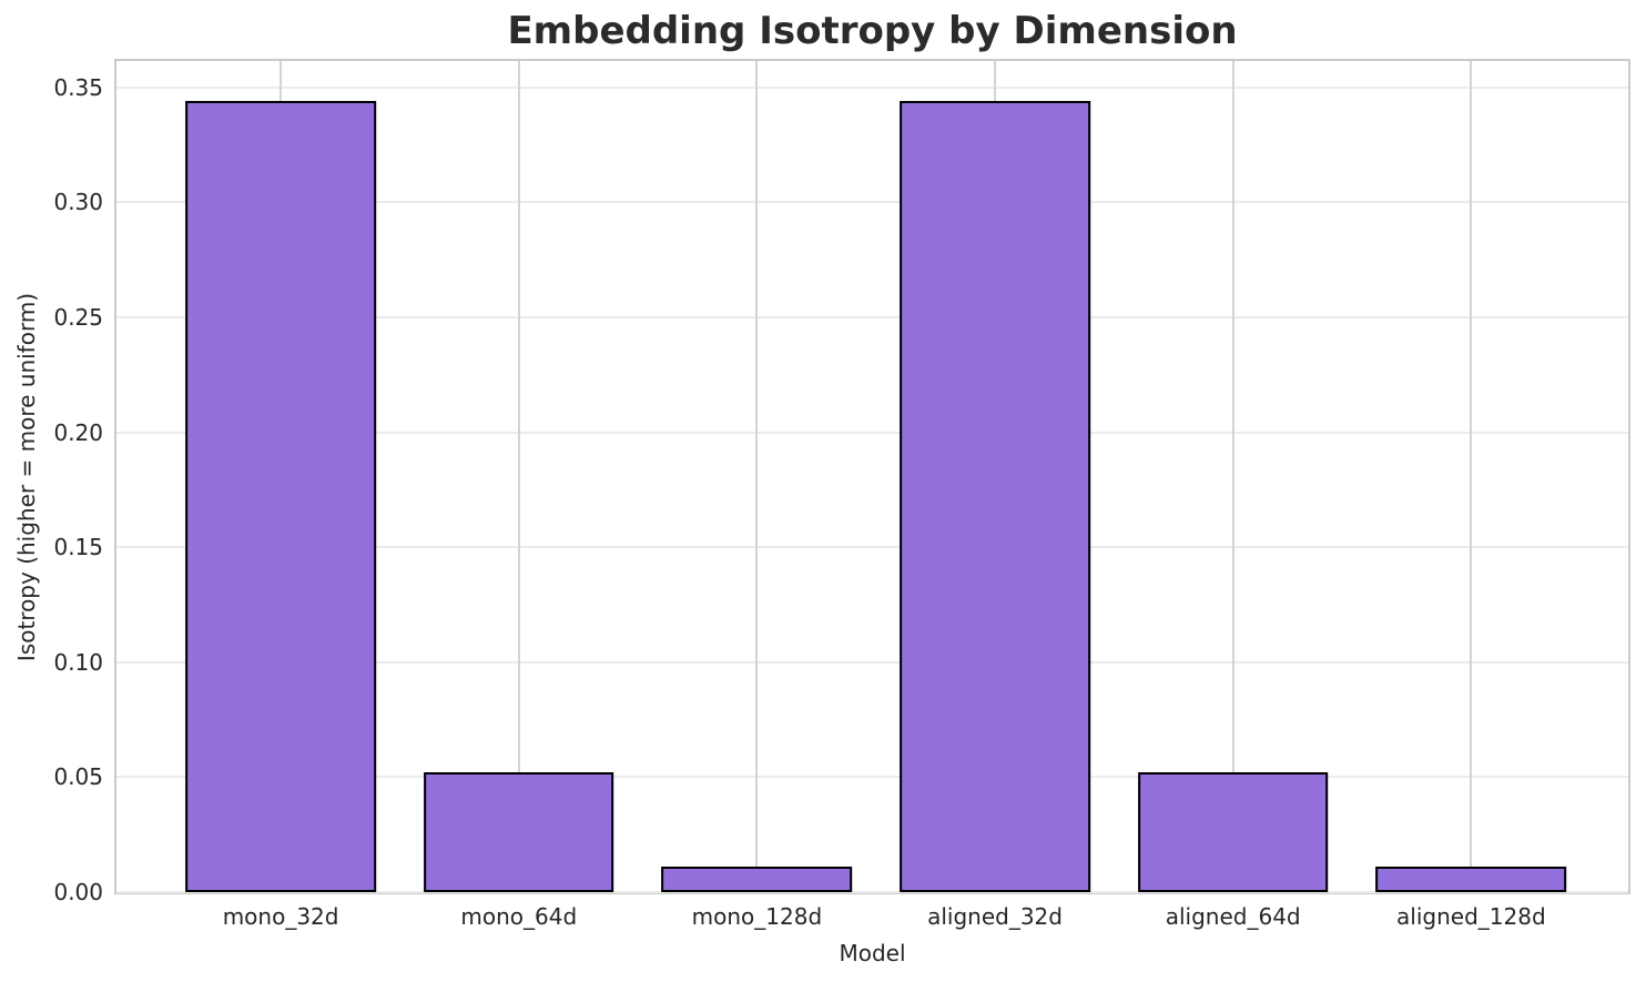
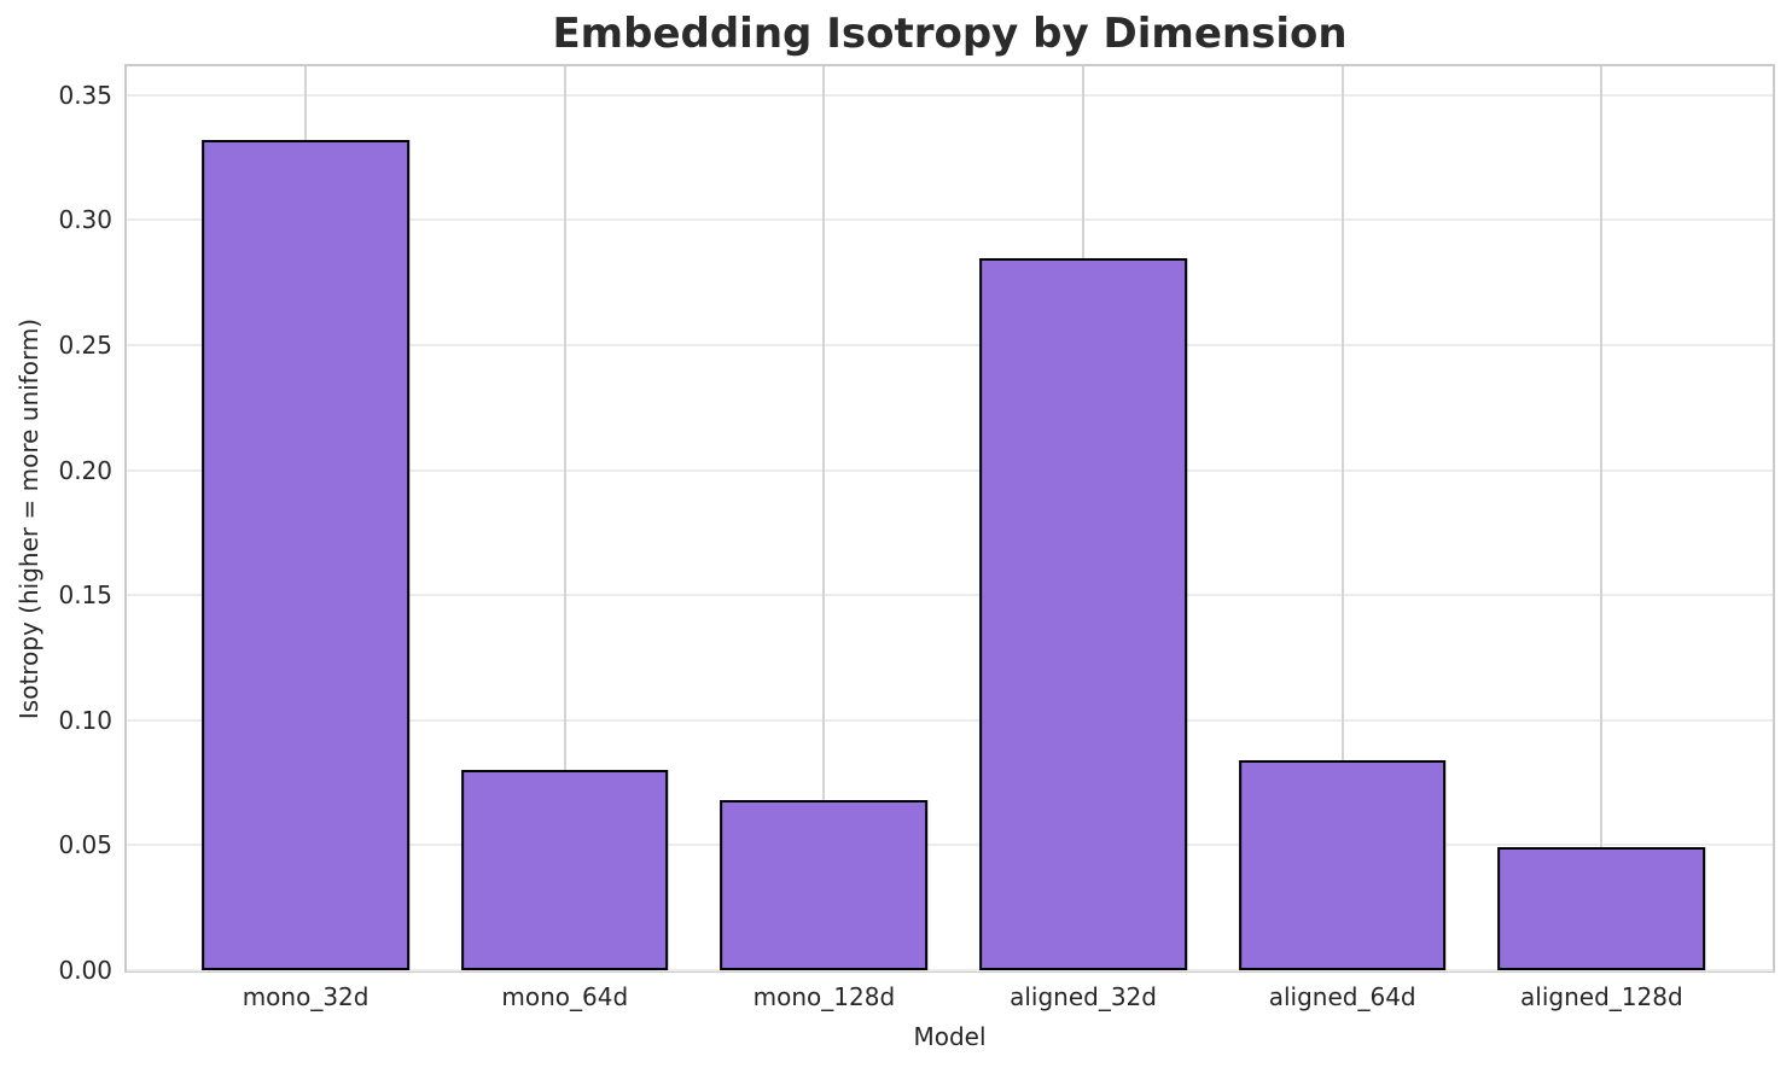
mono_32d: 0.344 -> 0.332
mono_64d: 0.052 -> 0.080
mono_128d: 0.011 -> 0.068
aligned_32d: 0.344 -> 0.285
aligned_64d: 0.052 -> 0.084
aligned_128d: 0.011 -> 0.049
